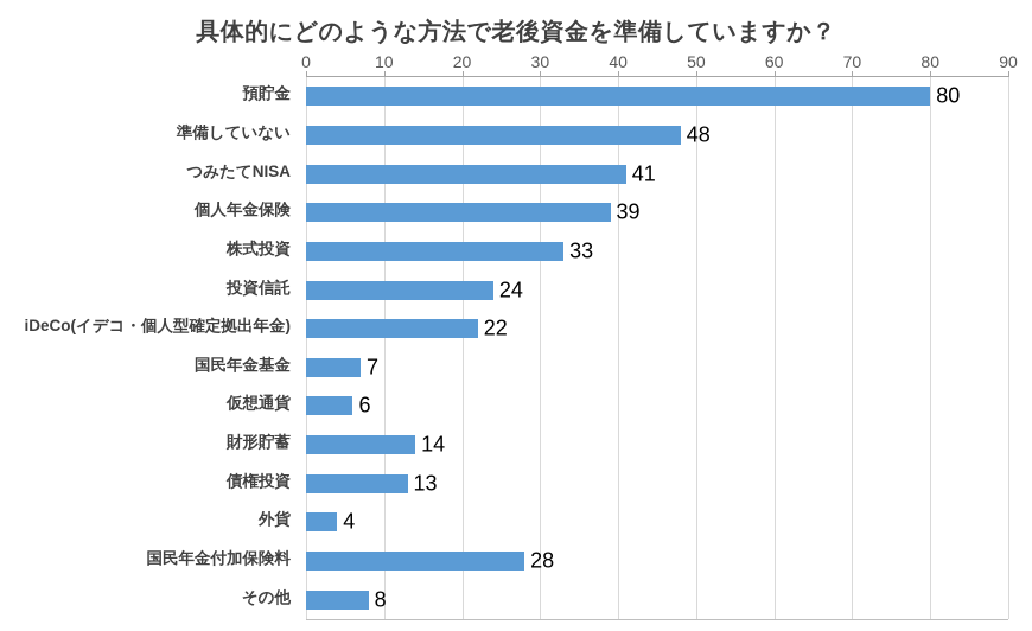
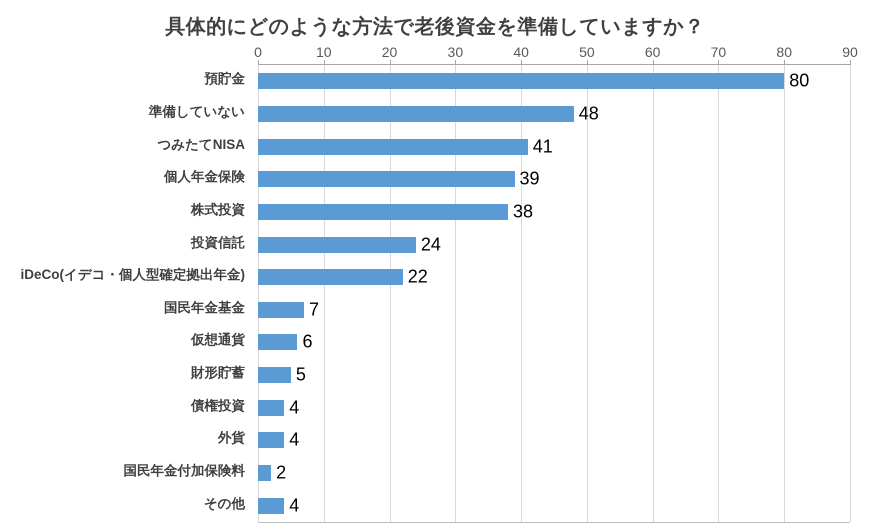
株式投資: 33 -> 38
財形貯蓄: 14 -> 5
債権投資: 13 -> 4
国民年金付加保険料: 28 -> 2
その他: 8 -> 4
